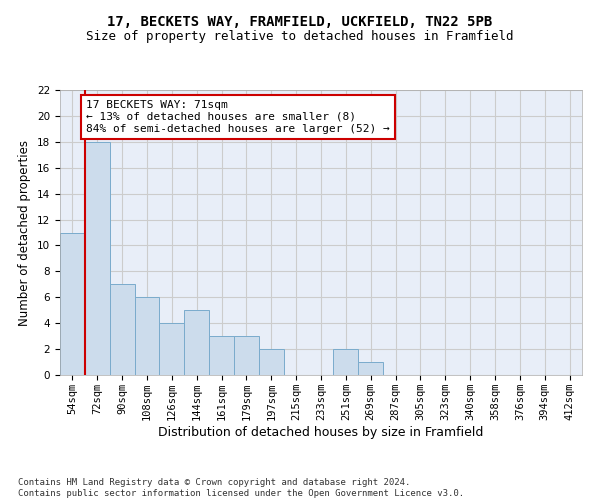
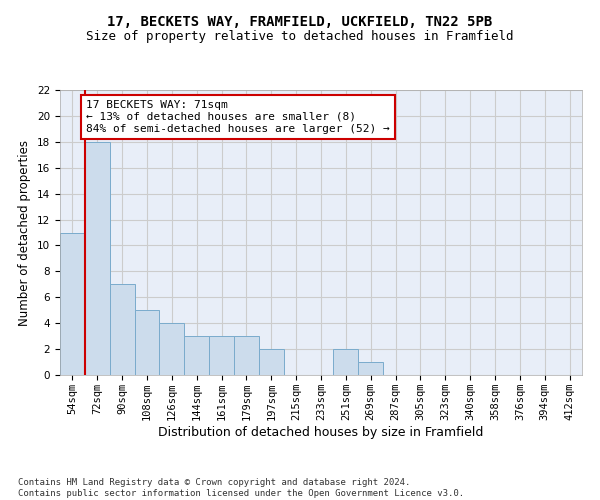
108sqm: 6 -> 5
144sqm: 5 -> 3
